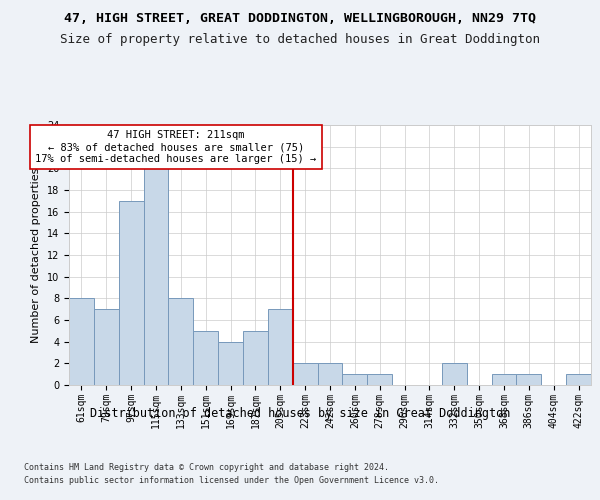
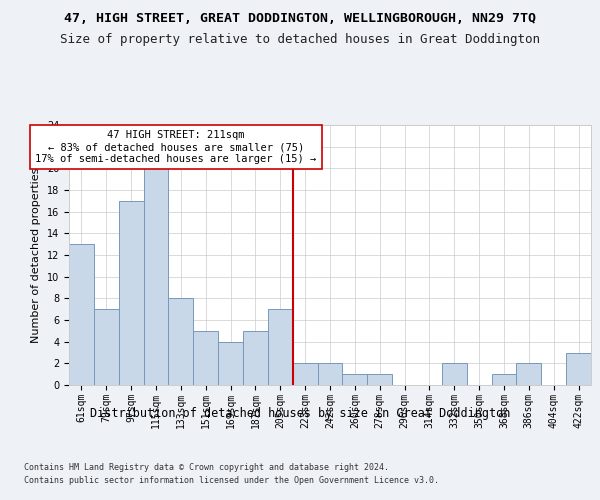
61sqm: 8 -> 13
386sqm: 1 -> 2
422sqm: 1 -> 3
